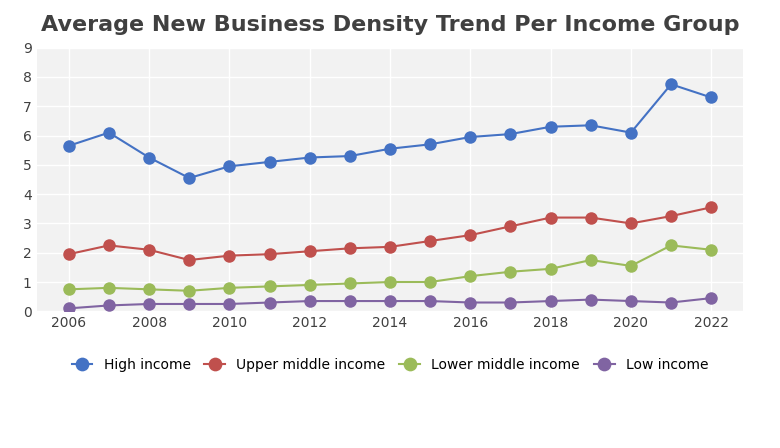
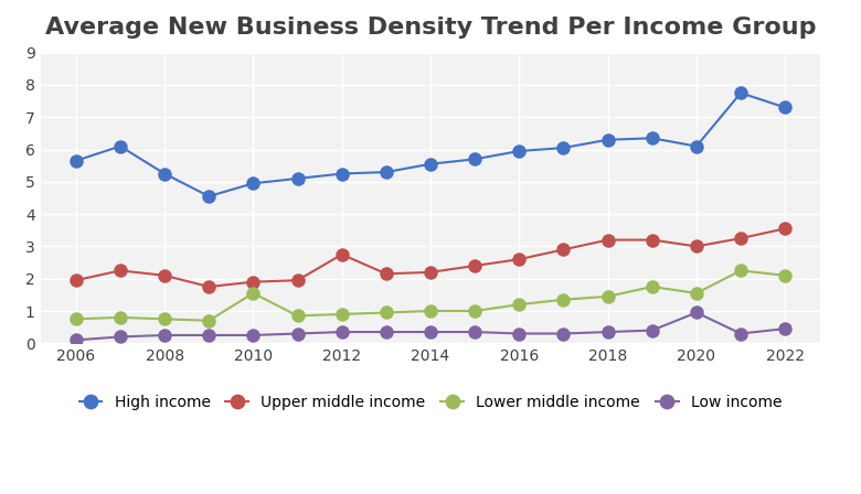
Lower middle income/2010: 0.80 -> 1.55
Upper middle income/2012: 2.05 -> 2.75
Low income/2020: 0.35 -> 0.95
